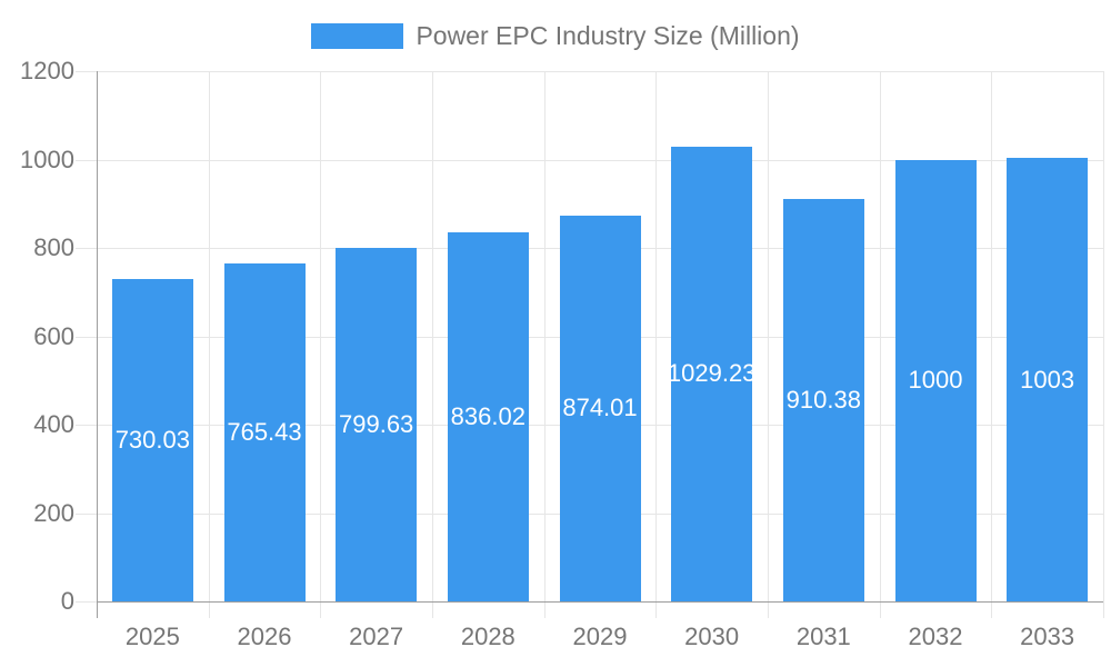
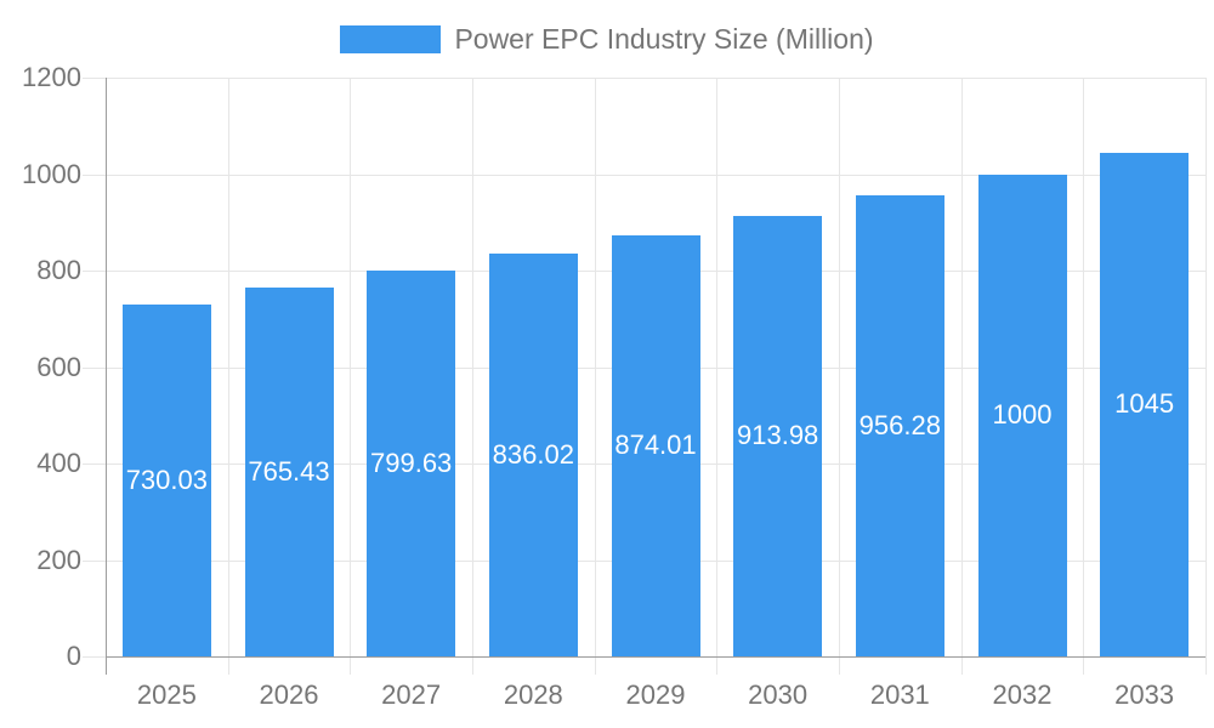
2030: 1029.23 -> 913.98
2031: 910.38 -> 956.28
2033: 1003 -> 1045
